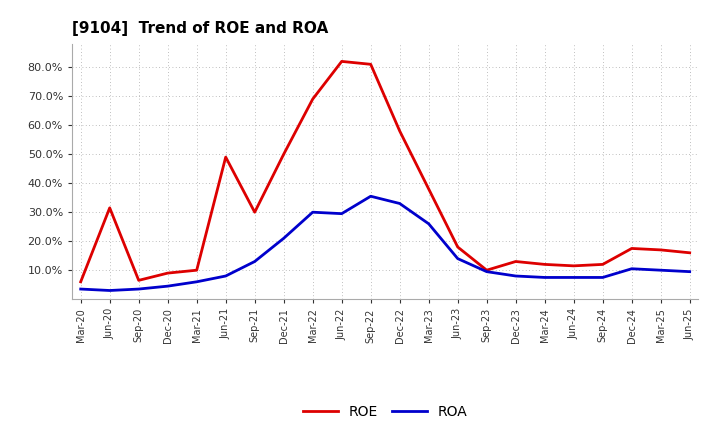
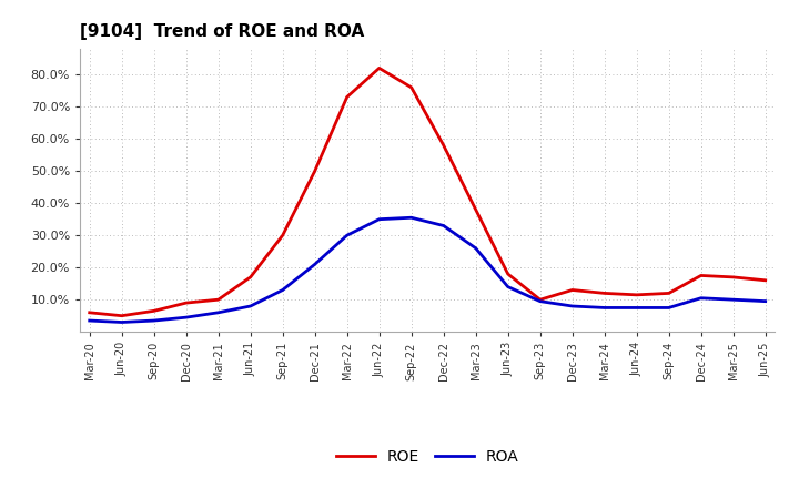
ROE/Jun-20: 31.5% -> 5.0%
ROE/Jun-21: 49.0% -> 17.0%
ROE/Mar-22: 69.0% -> 73.0%
ROA/Jun-22: 29.5% -> 35.0%
ROE/Sep-22: 81.0% -> 76.0%
